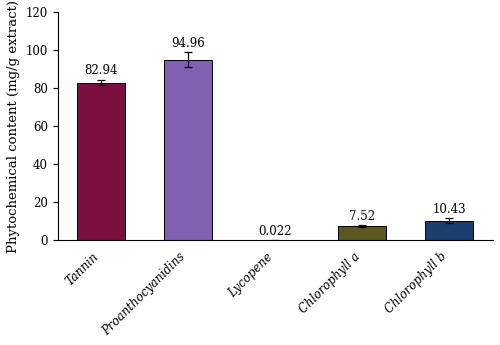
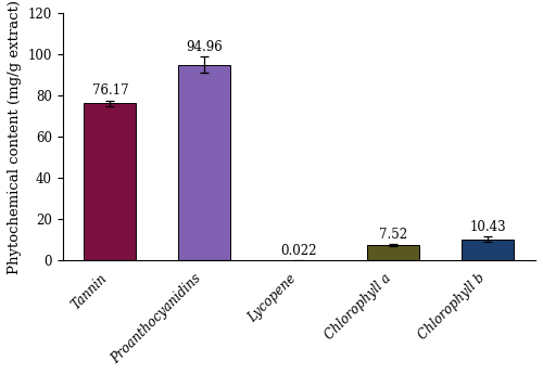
Tannin: 82.94 -> 76.17
